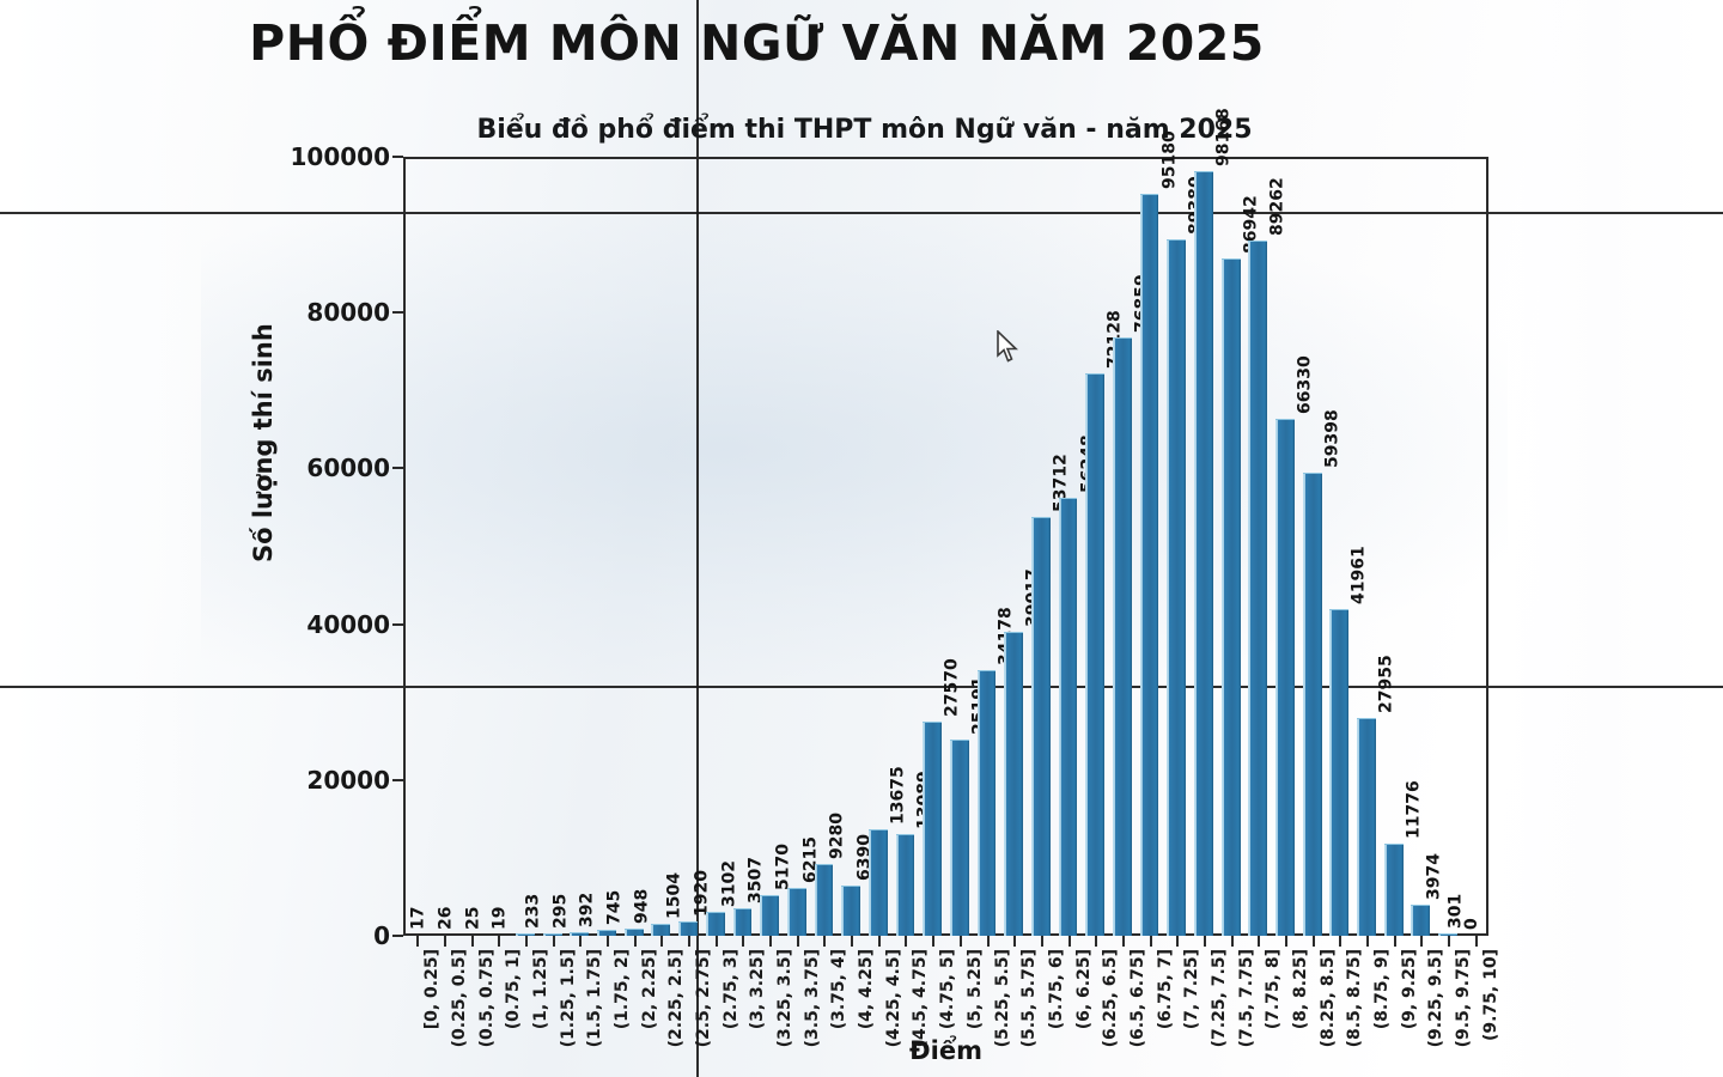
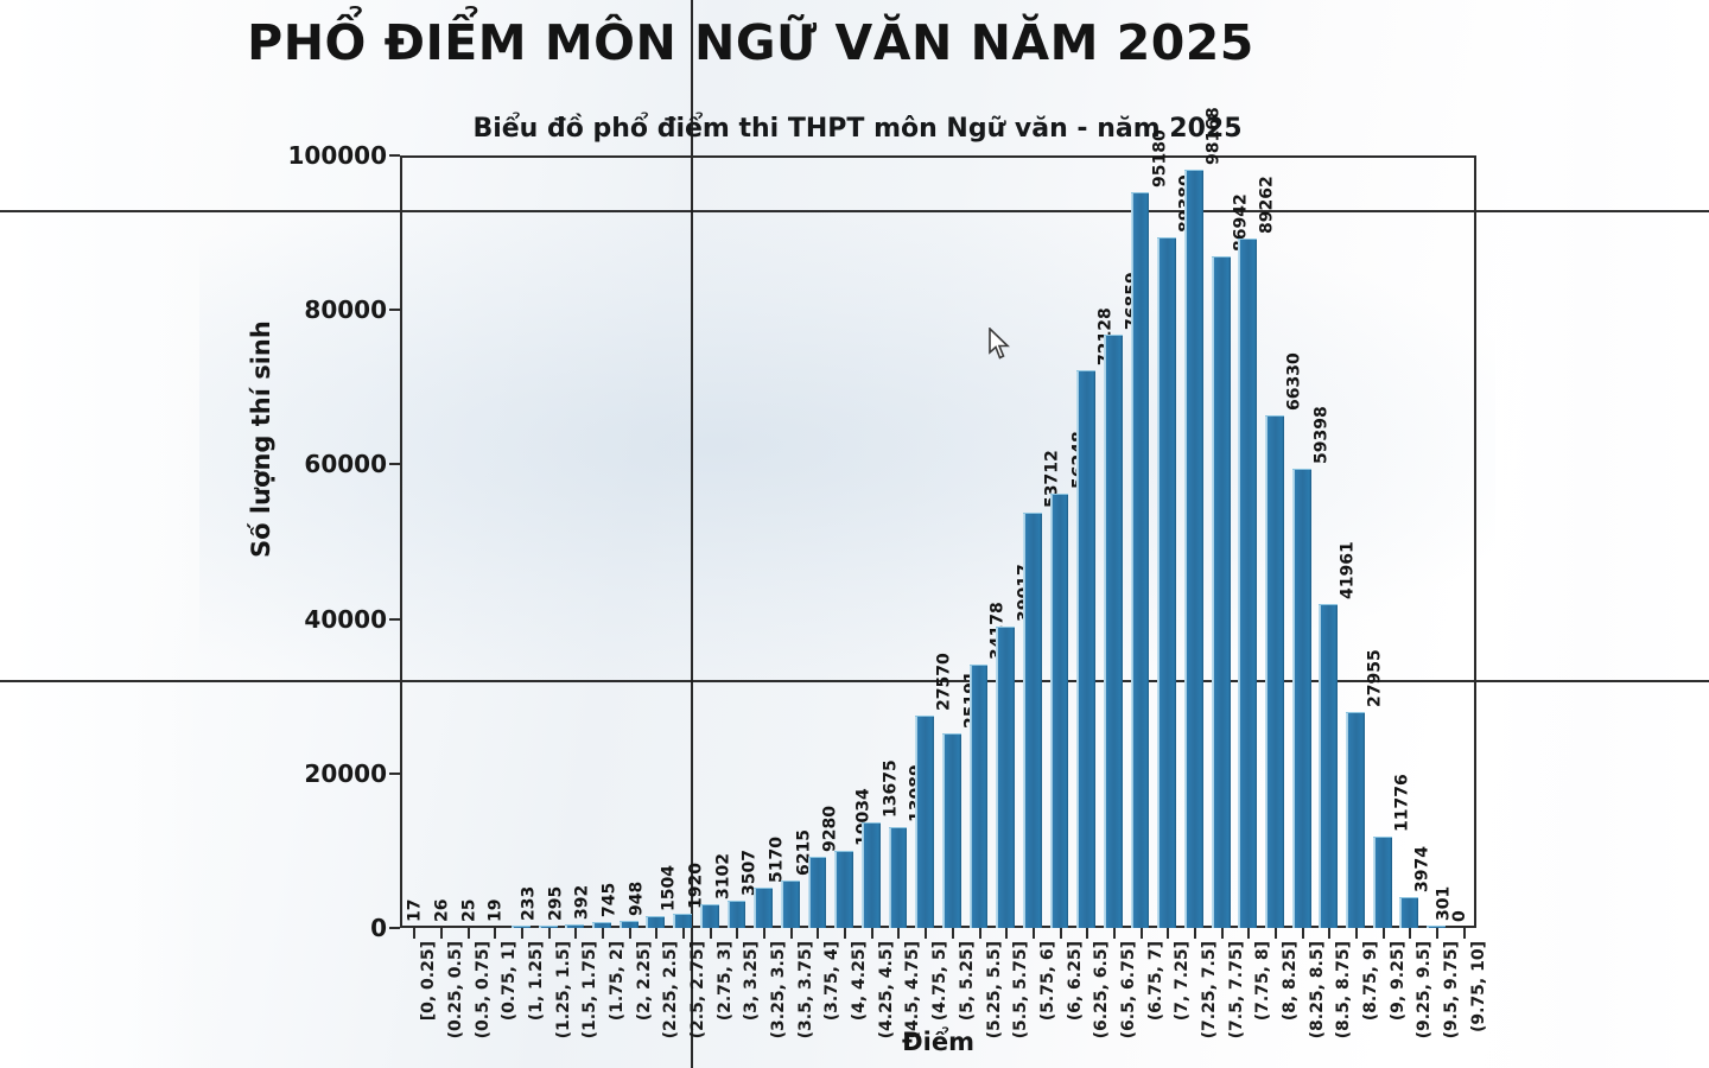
(4, 4.25]: 6390 -> 10034
